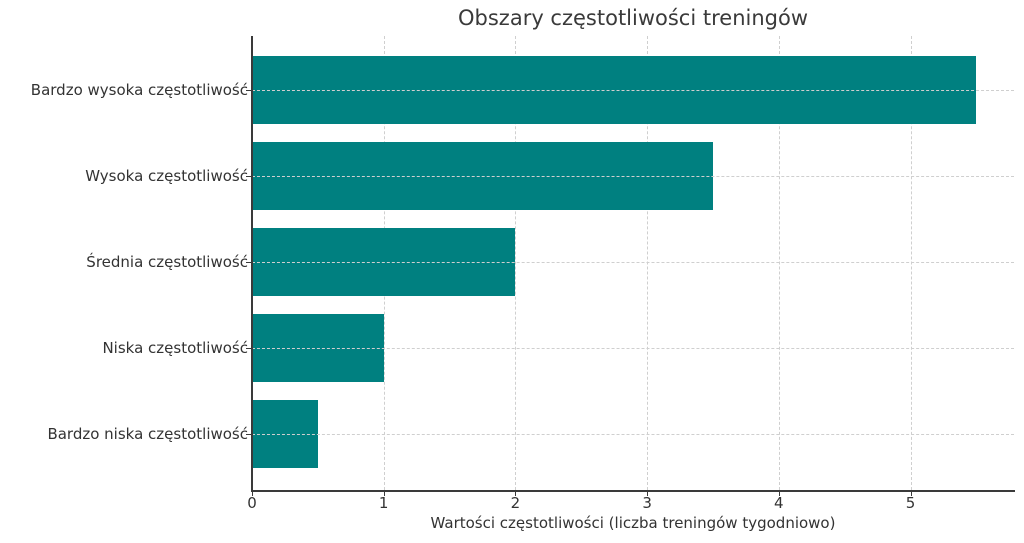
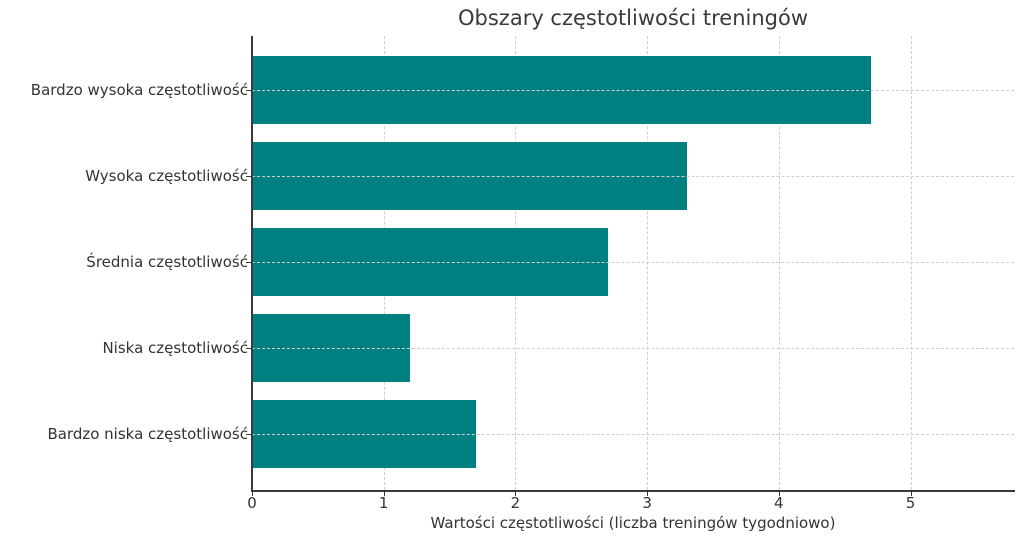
Bardzo wysoka częstotliwość: 5.5 -> 4.7
Wysoka częstotliwość: 3.5 -> 3.3
Średnia częstotliwość: 2.0 -> 2.7
Niska częstotliwość: 1.0 -> 1.2
Bardzo niska częstotliwość: 0.5 -> 1.7
